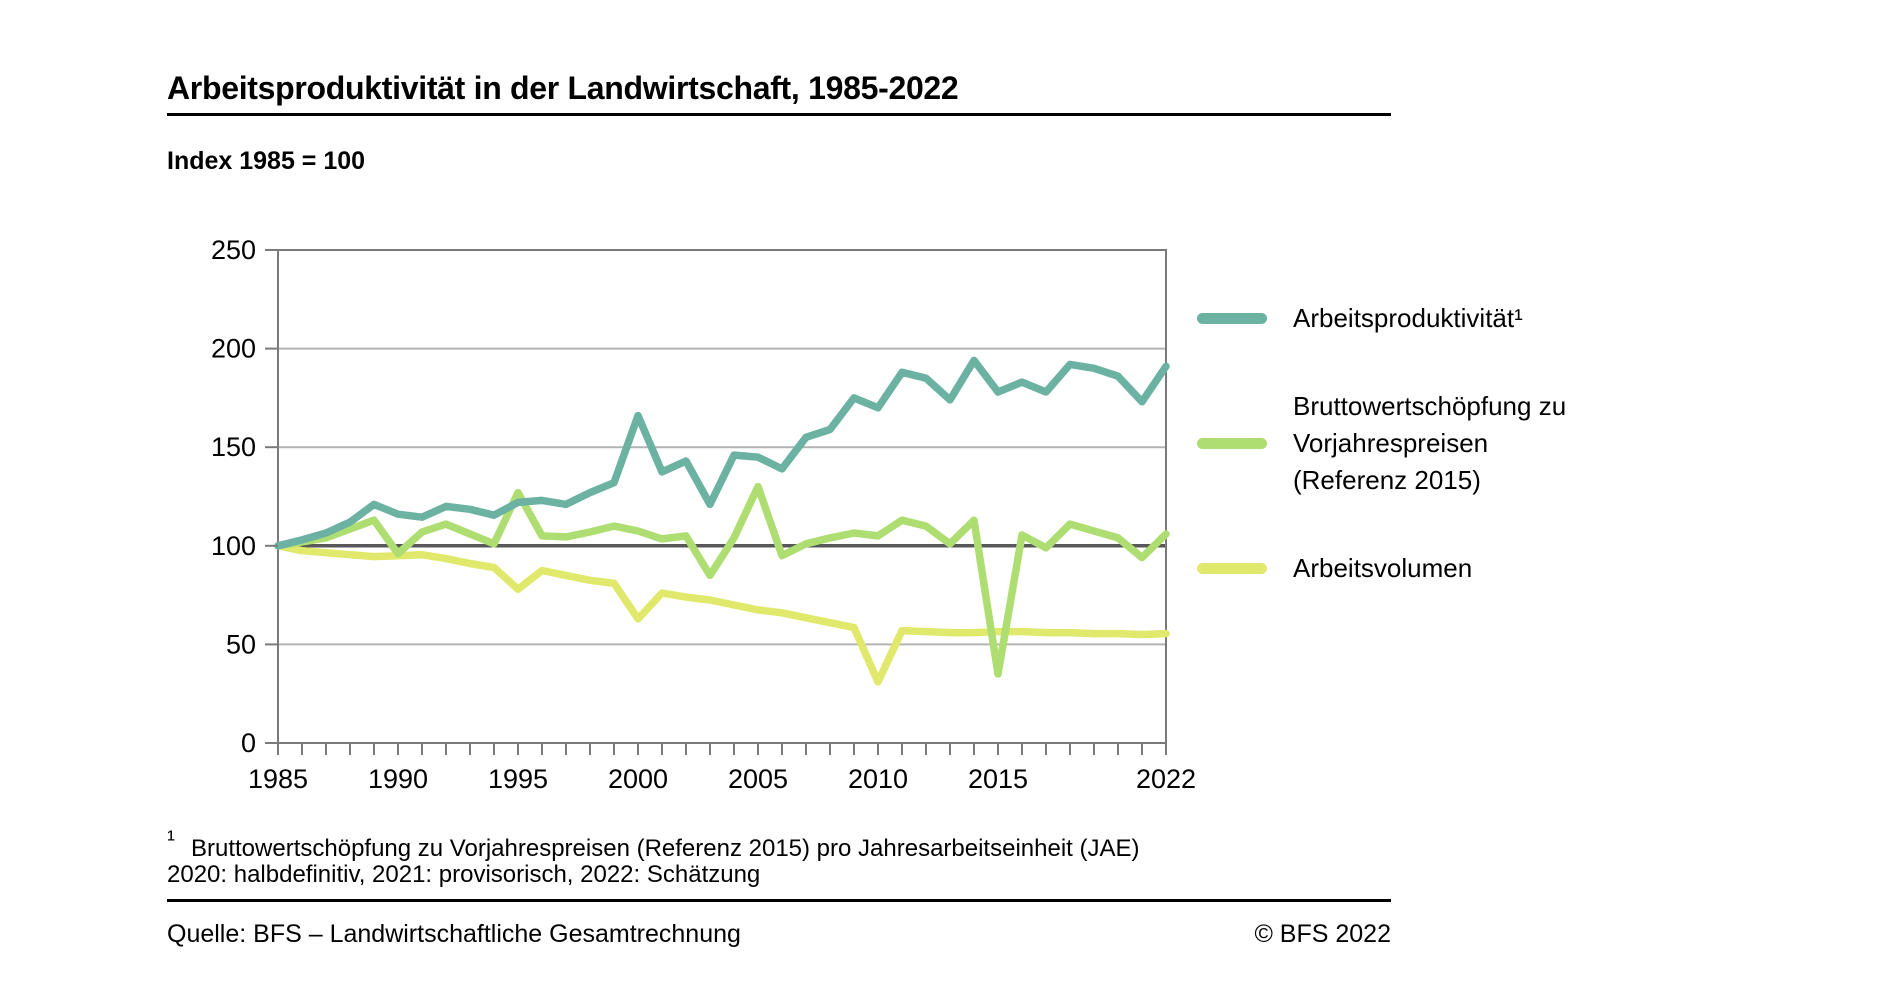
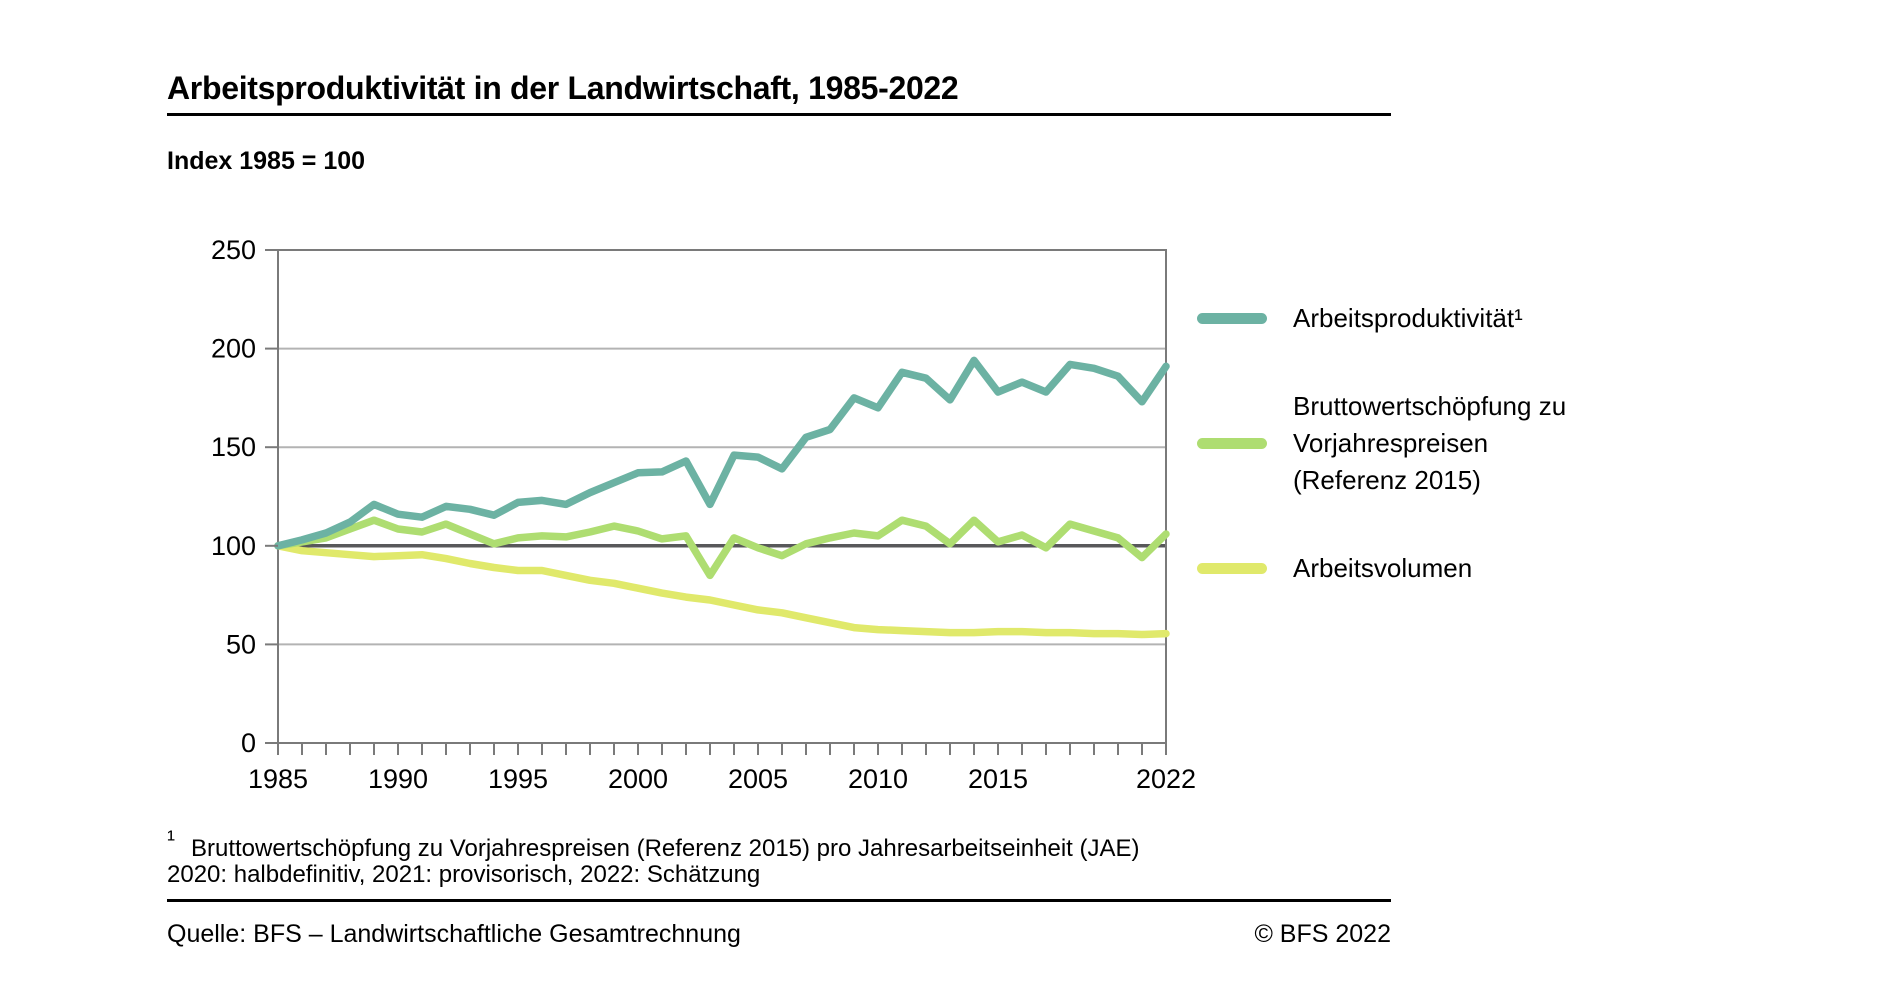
Bruttowertschöpfung zu Vorjahrespreisen (Referenz 2015)/1990: 96 -> 108
Bruttowertschöpfung zu Vorjahrespreisen (Referenz 2015)/1995: 127 -> 104
Arbeitsvolumen/1995: 78 -> 88
Arbeitsproduktivität¹/2000: 166 -> 137
Arbeitsvolumen/2000: 63 -> 78
Bruttowertschöpfung zu Vorjahrespreisen (Referenz 2015)/2005: 130 -> 99
Arbeitsvolumen/2010: 31 -> 58
Bruttowertschöpfung zu Vorjahrespreisen (Referenz 2015)/2015: 35 -> 102
